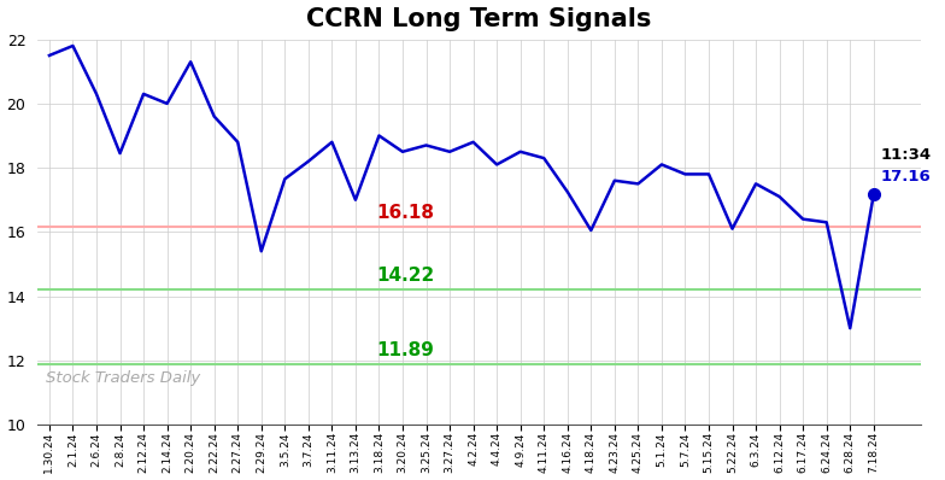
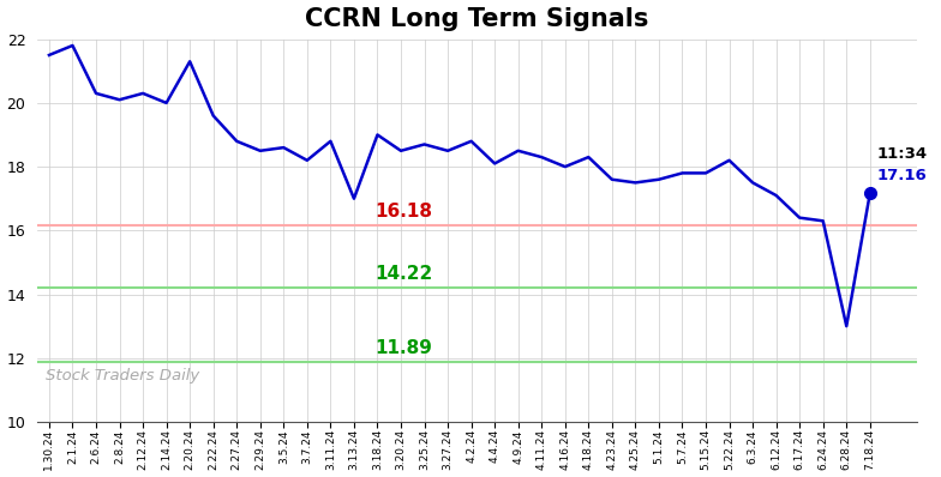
2.8.24: 18.45 -> 20.10
2.29.24: 15.40 -> 18.50
3.5.24: 17.65 -> 18.60
4.16.24: 17.25 -> 18.00
4.18.24: 16.05 -> 18.30
5.1.24: 18.10 -> 17.60
5.22.24: 16.10 -> 18.20
